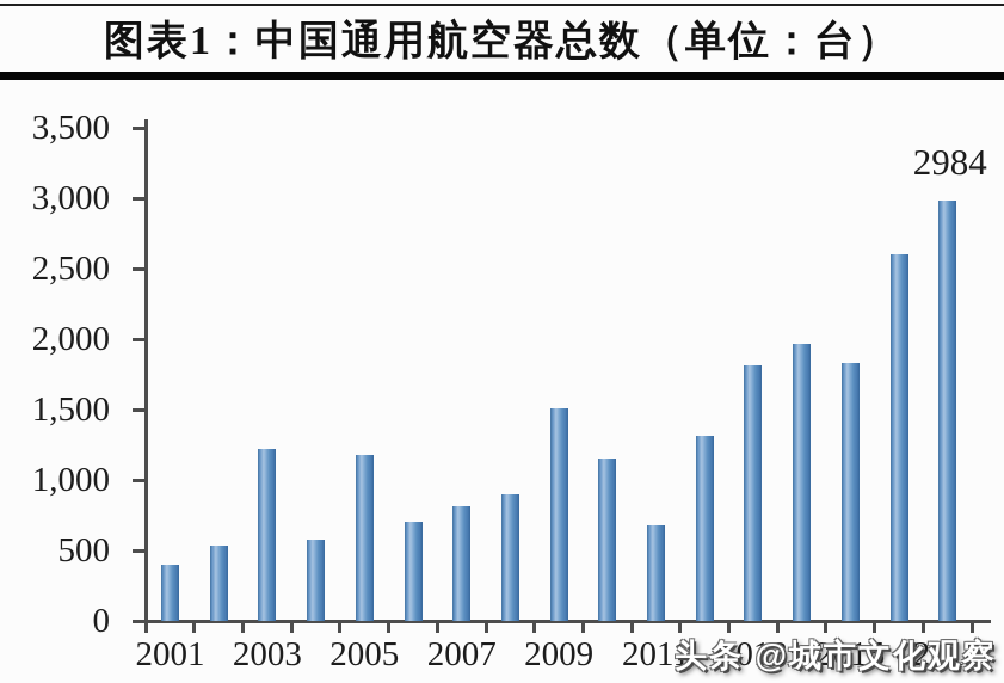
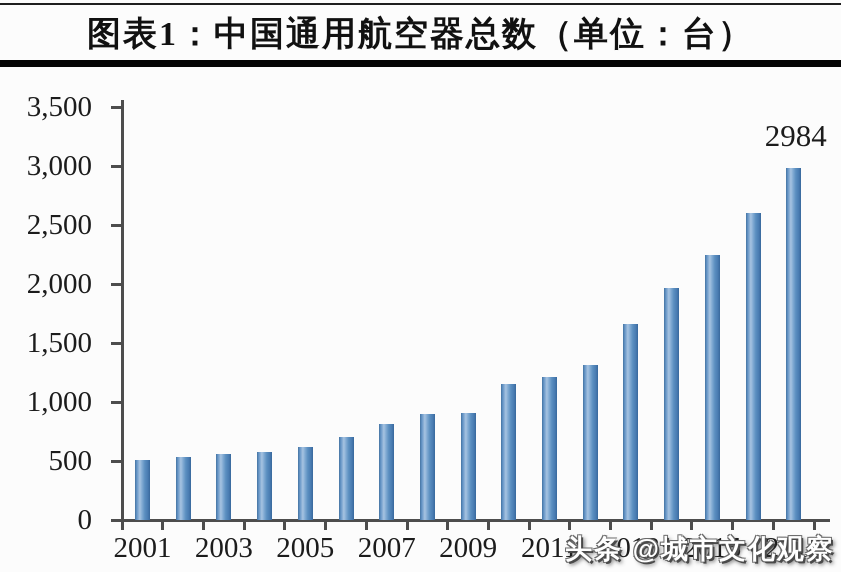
2001: 400 -> 510
2003: 1220 -> 560
2005: 1180 -> 620
2009: 1510 -> 910
2011: 680 -> 1210
2013: 1810 -> 1660
2015: 1830 -> 2250
